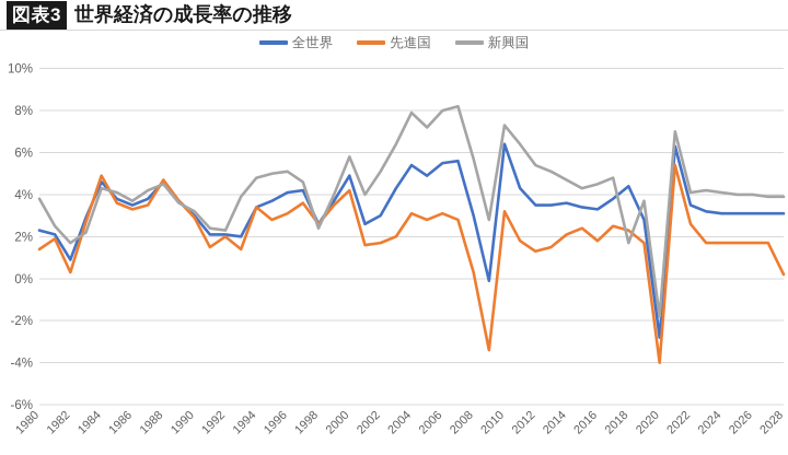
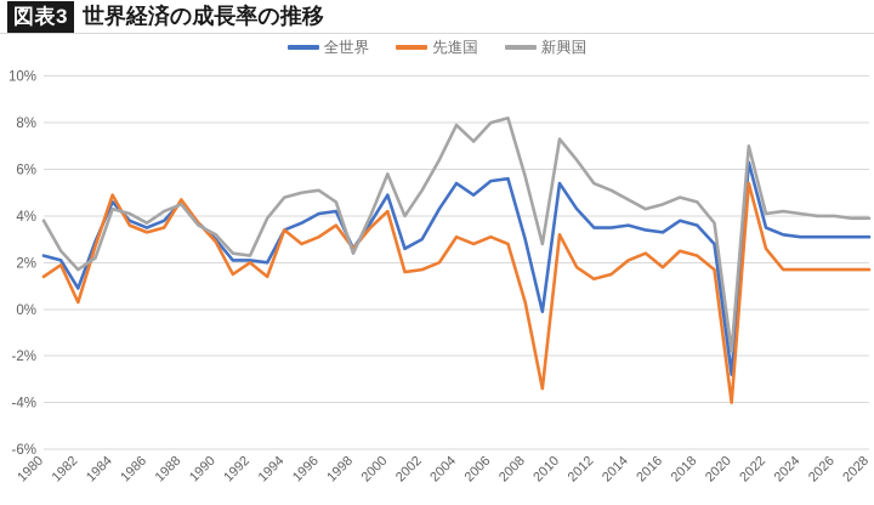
全世界/2010: 6.4% -> 5.4%
全世界/2018: 4.4% -> 3.6%
新興国/2018: 1.7% -> 4.6%
先進国/2028: 0.2% -> 1.7%
